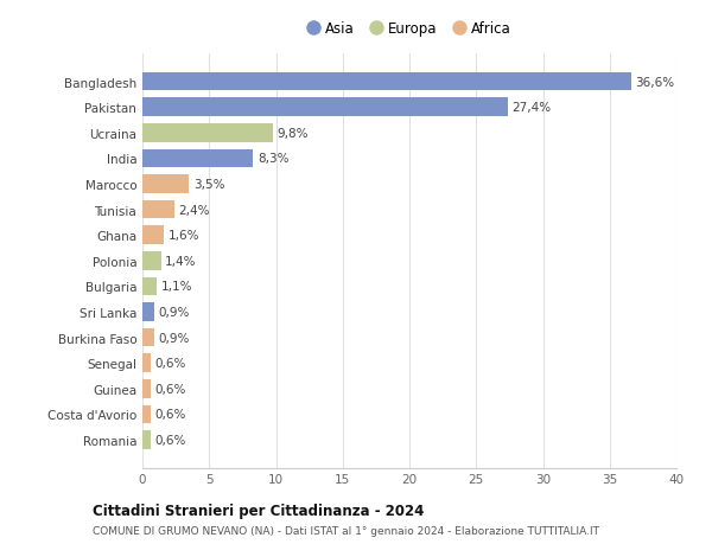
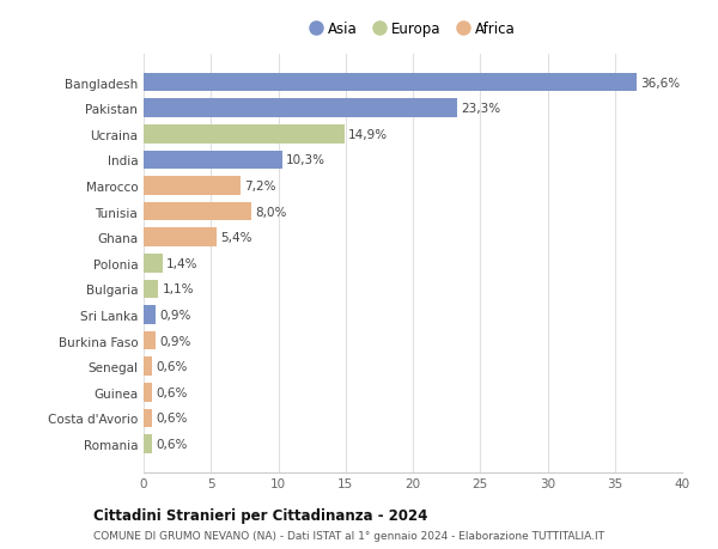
Pakistan: 27,4% -> 23,3%
Ucraina: 9,8% -> 14,9%
India: 8,3% -> 10,3%
Marocco: 3,5% -> 7,2%
Tunisia: 2,4% -> 8,0%
Ghana: 1,6% -> 5,4%
